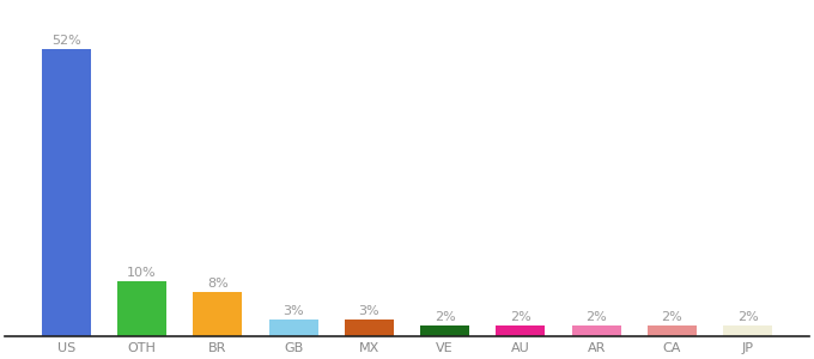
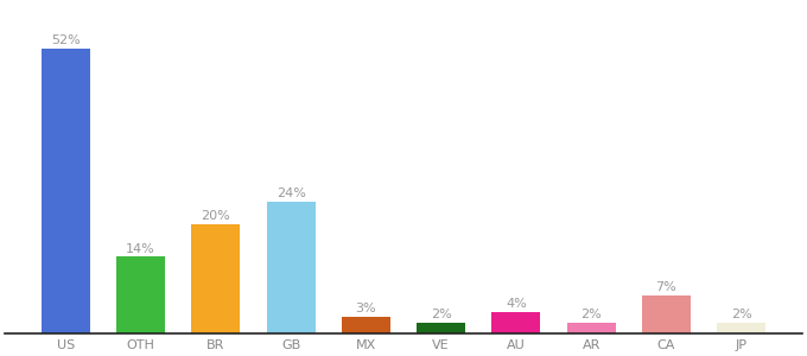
OTH: 10% -> 14%
BR: 8% -> 20%
GB: 3% -> 24%
AU: 2% -> 4%
CA: 2% -> 7%
